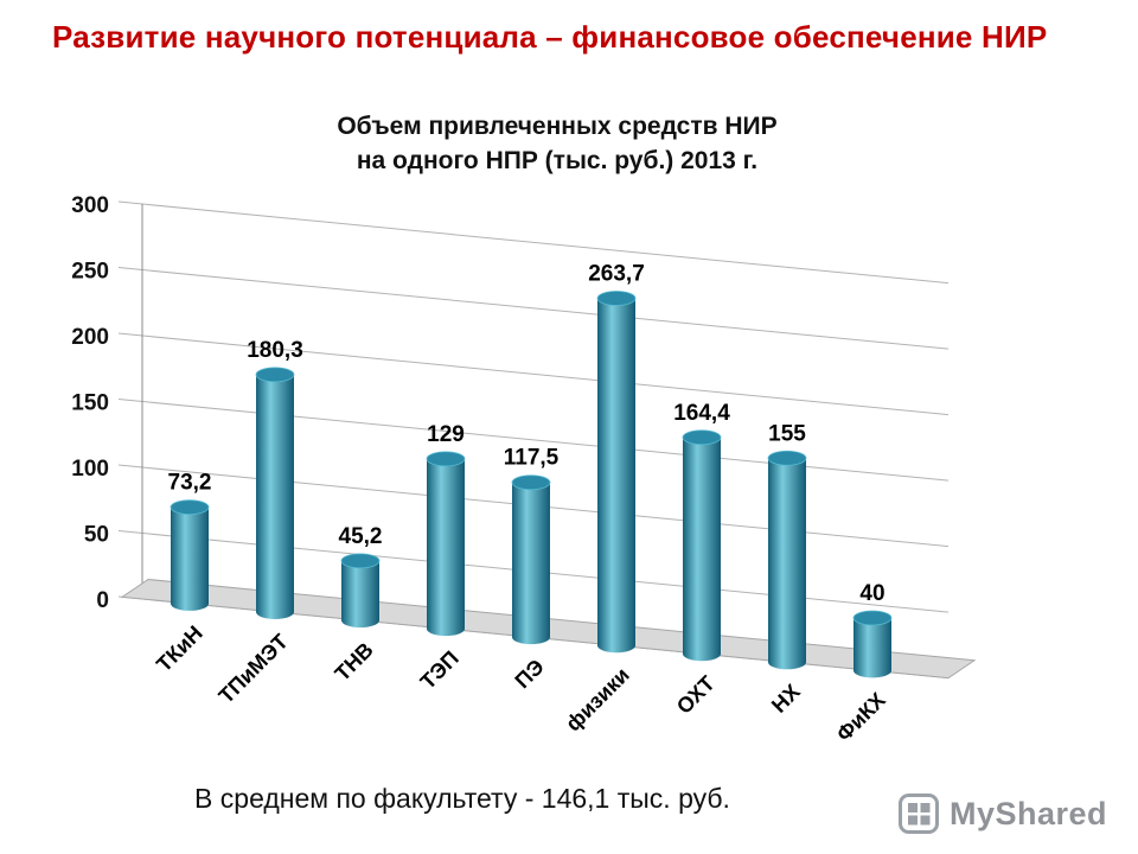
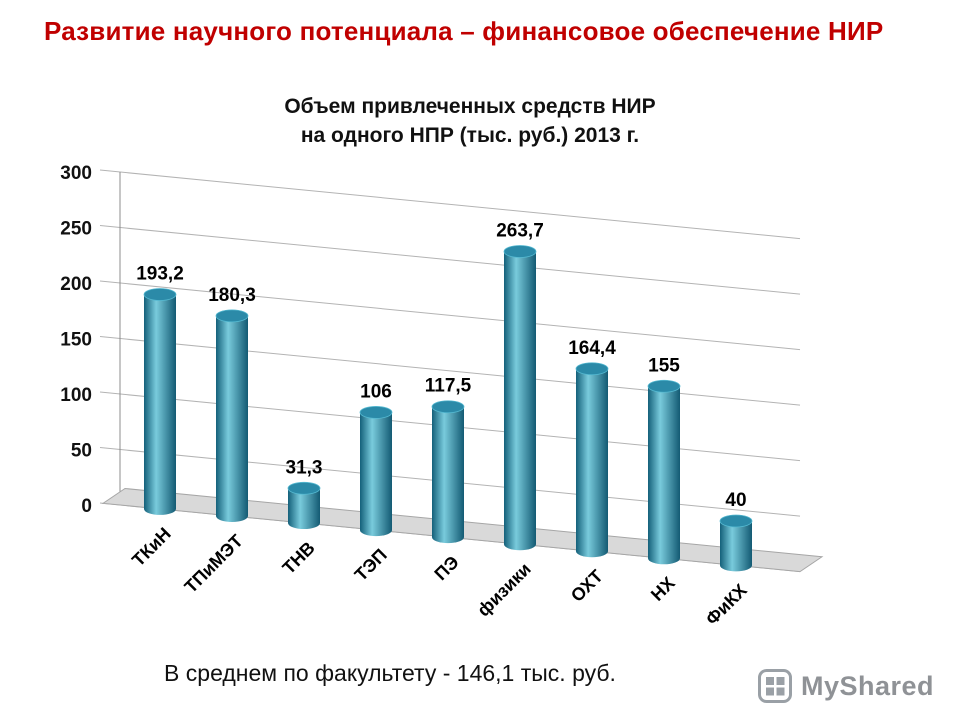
ТКиН: 73,2 -> 193,2
ТНВ: 45,2 -> 31,3
ТЭП: 129 -> 106
